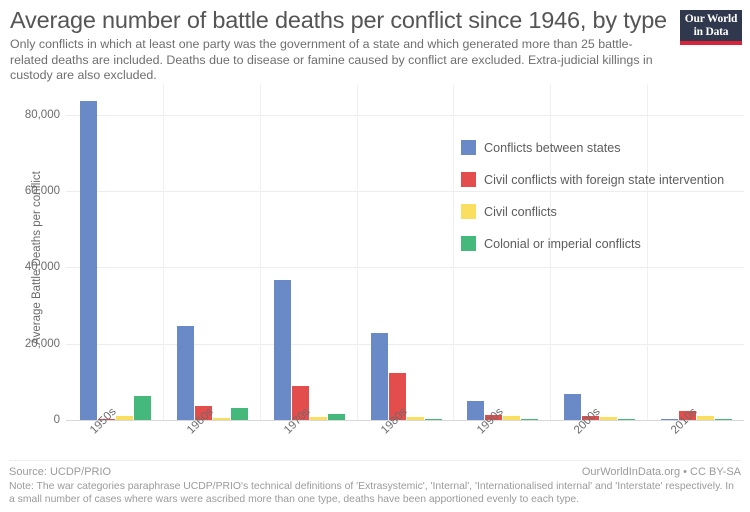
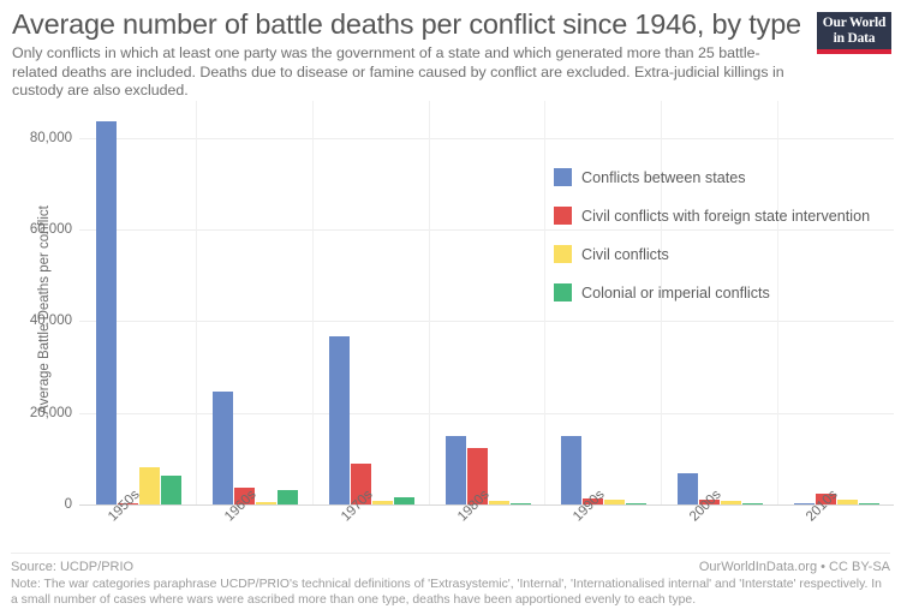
Civil conflicts/1950s: 1000 -> 8000
Conflicts between states/1980s: 23000 -> 15000
Conflicts between states/1990s: 5000 -> 15000
